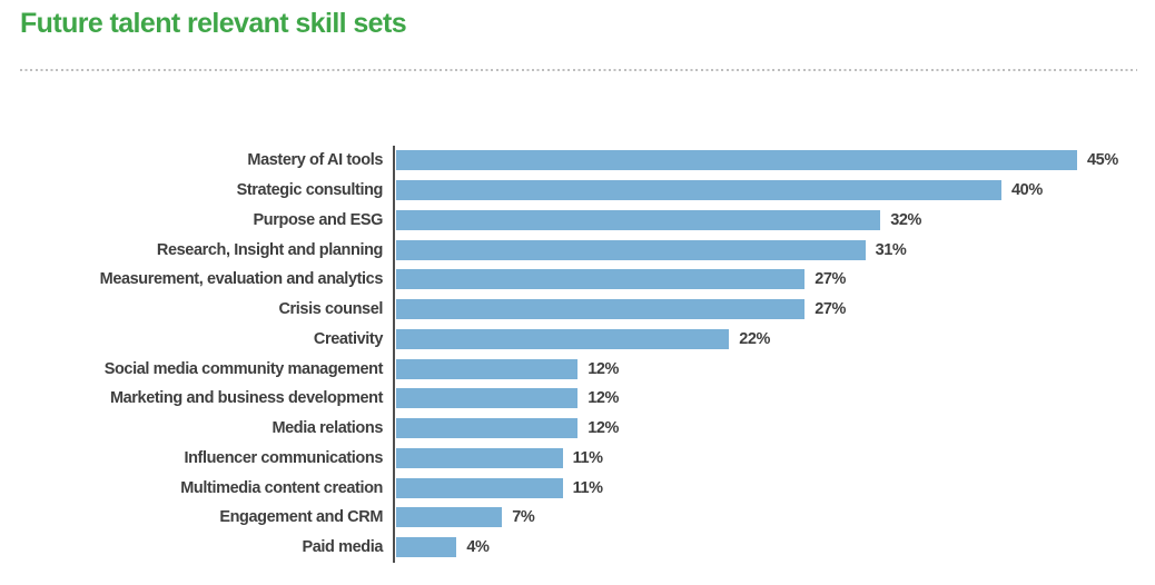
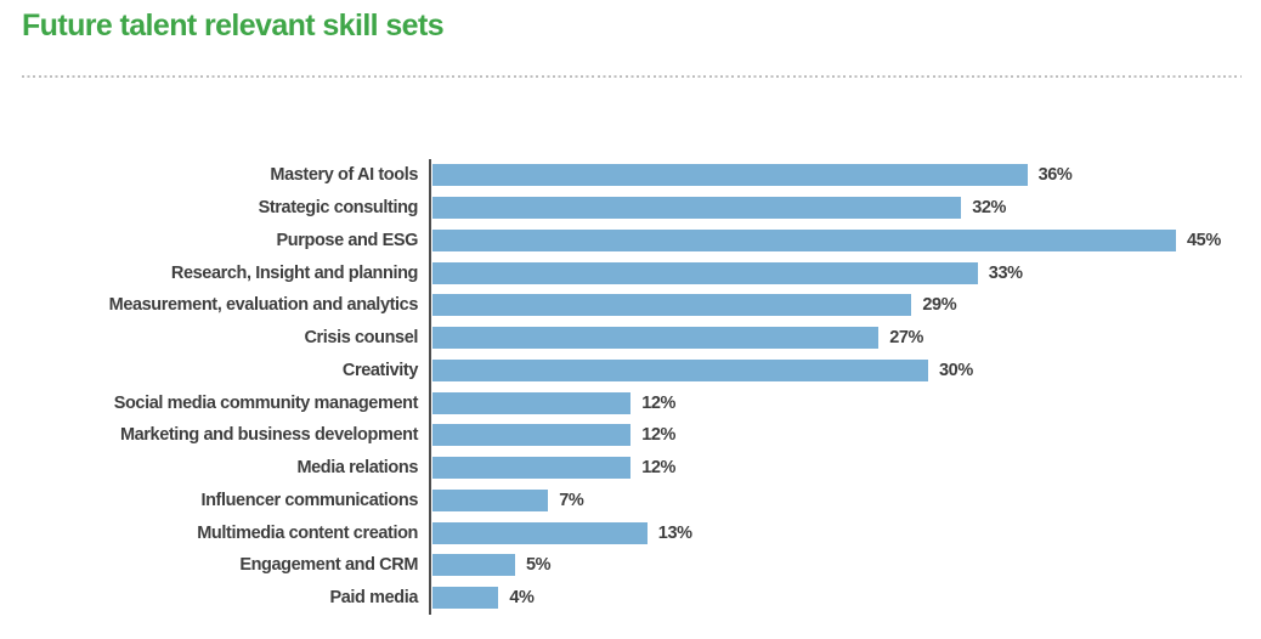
Mastery of AI tools: 45% -> 36%
Strategic consulting: 40% -> 32%
Purpose and ESG: 32% -> 45%
Research, Insight and planning: 31% -> 33%
Measurement, evaluation and analytics: 27% -> 29%
Creativity: 22% -> 30%
Influencer communications: 11% -> 7%
Multimedia content creation: 11% -> 13%
Engagement and CRM: 7% -> 5%
